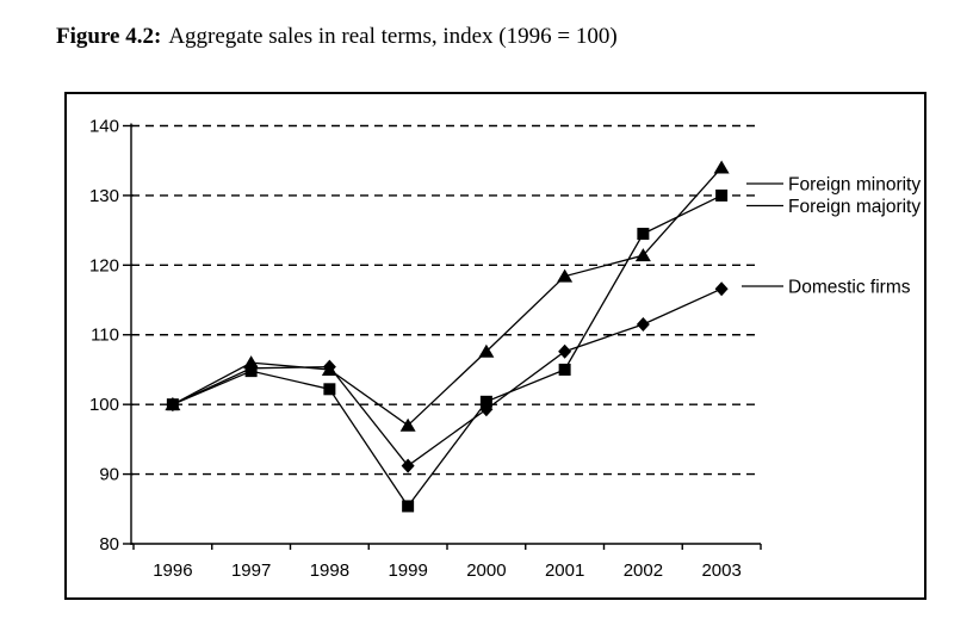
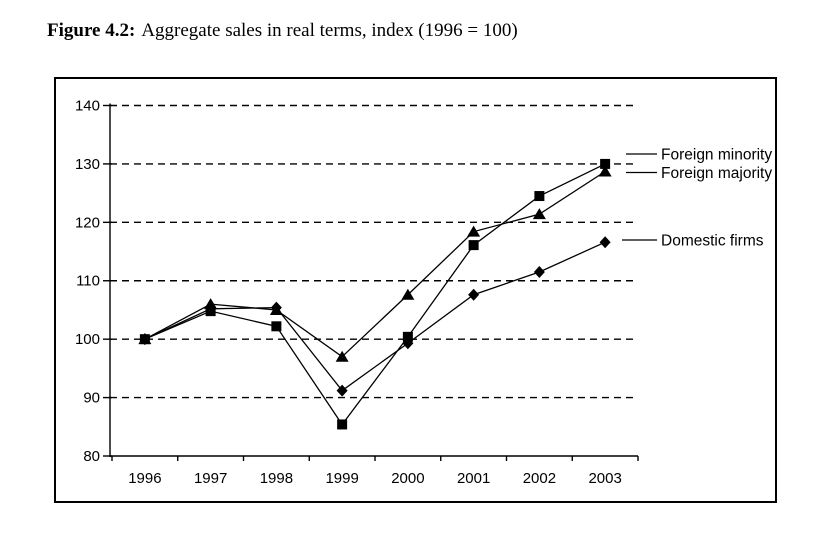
Foreign minority/2001: 105 -> 116
Foreign majority/2003: 134 -> 129
